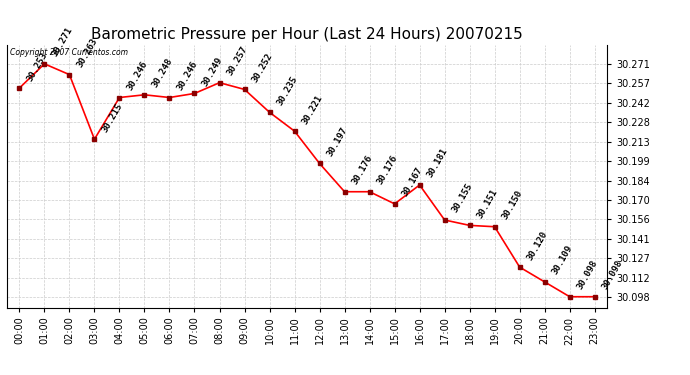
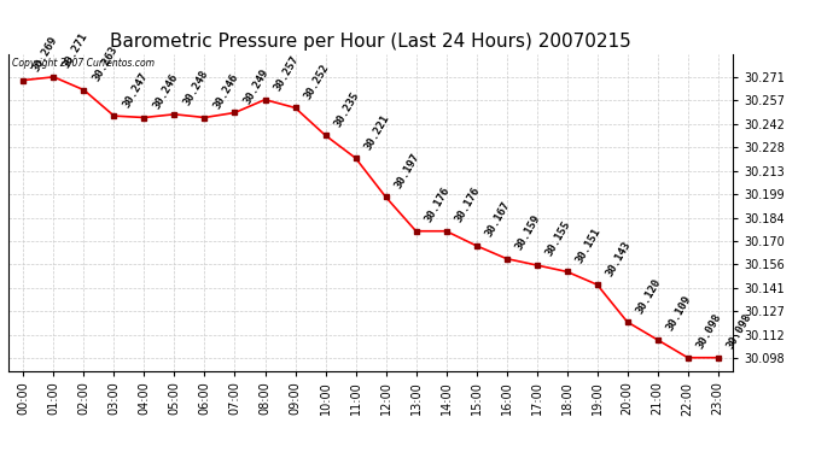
00:00: 30.253 -> 30.269
03:00: 30.215 -> 30.247
16:00: 30.181 -> 30.159
19:00: 30.150 -> 30.143
